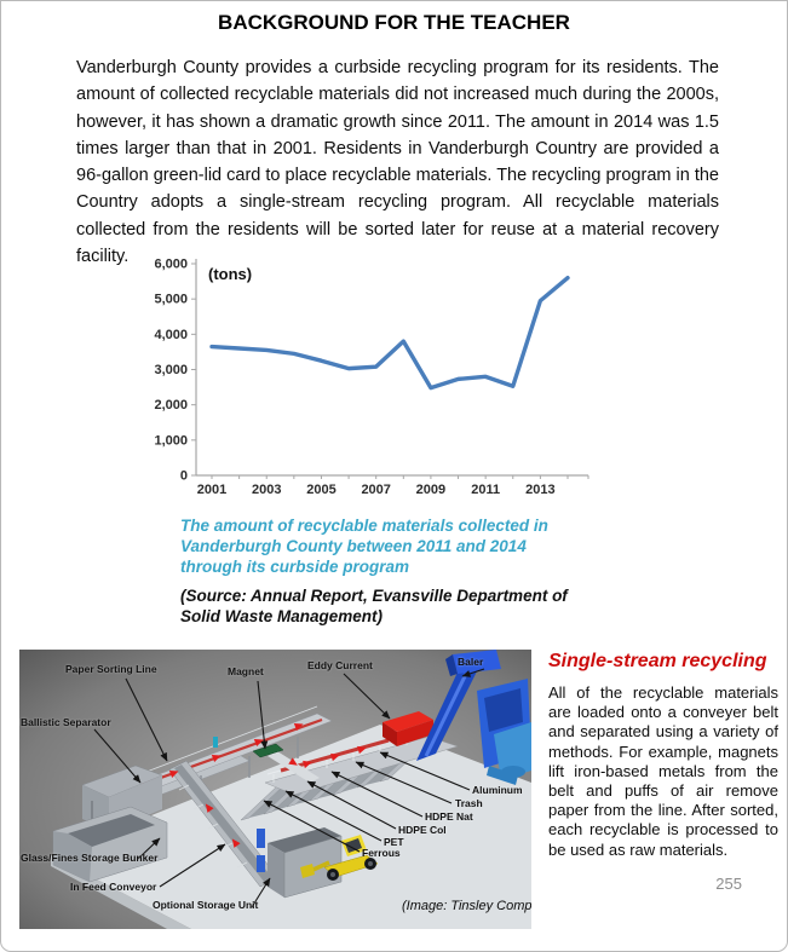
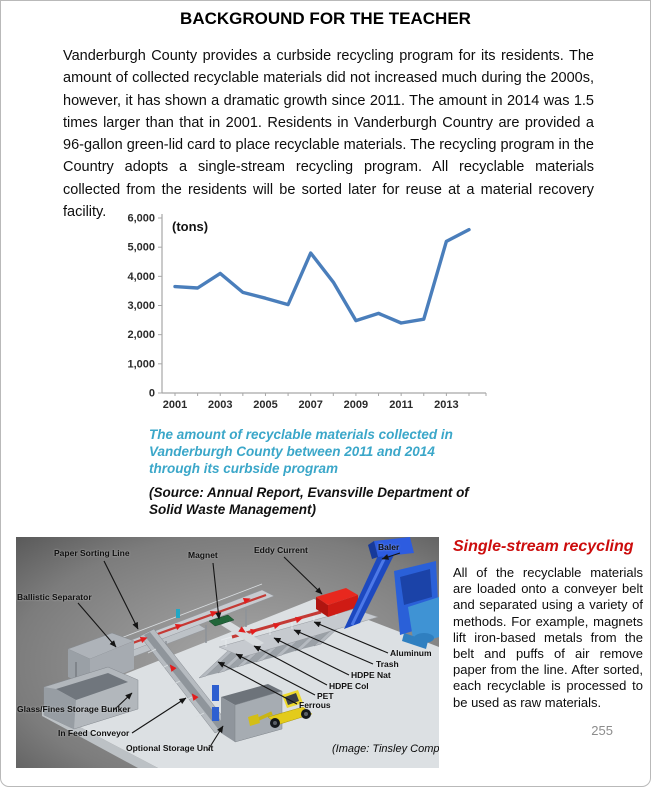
2003: 3600 -> 4100
2007: 3100 -> 4800
2011: 2800 -> 2400
2013: 5000 -> 5200
